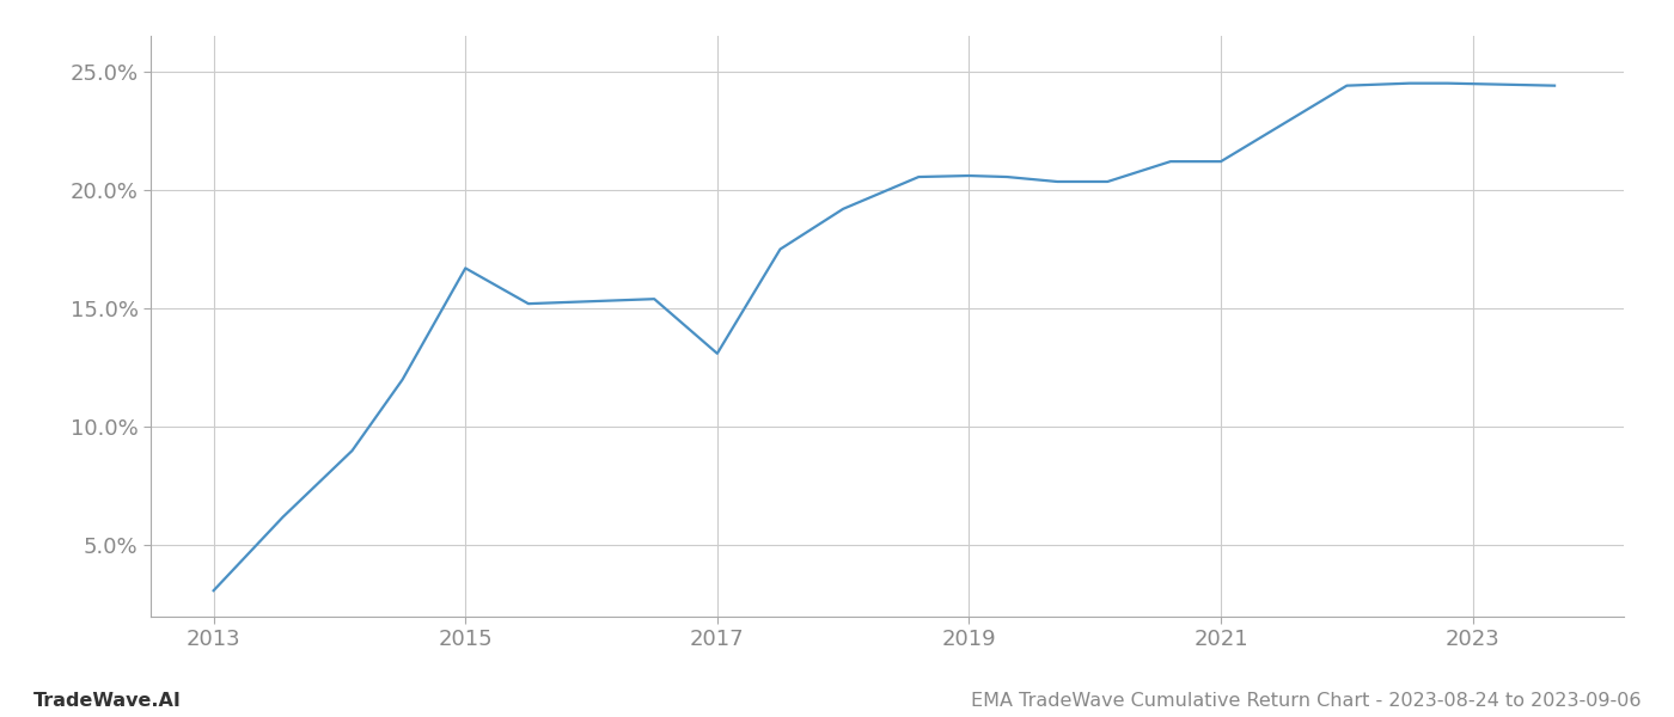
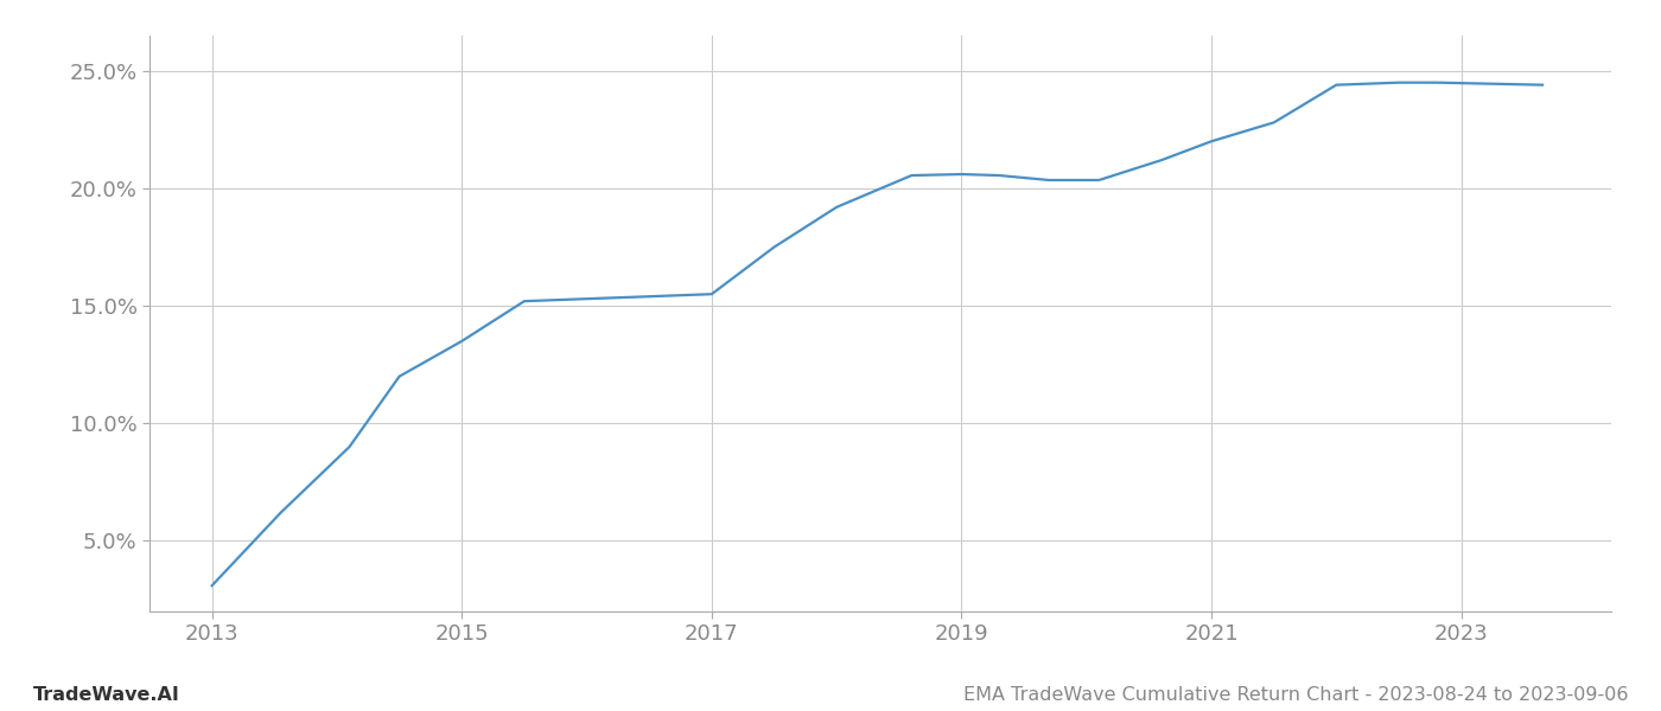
2015: 16.7% -> 13.5%
2017: 13.1% -> 15.5%
2021: 21.2% -> 22.0%
